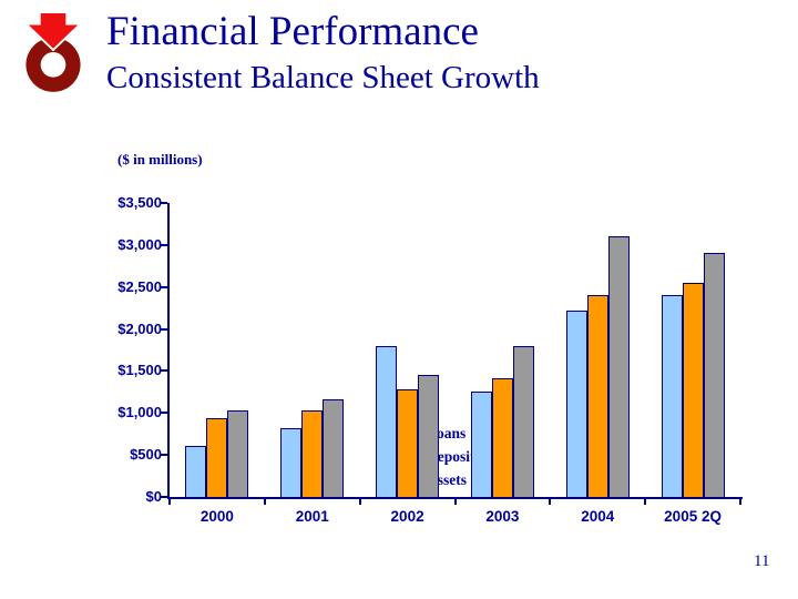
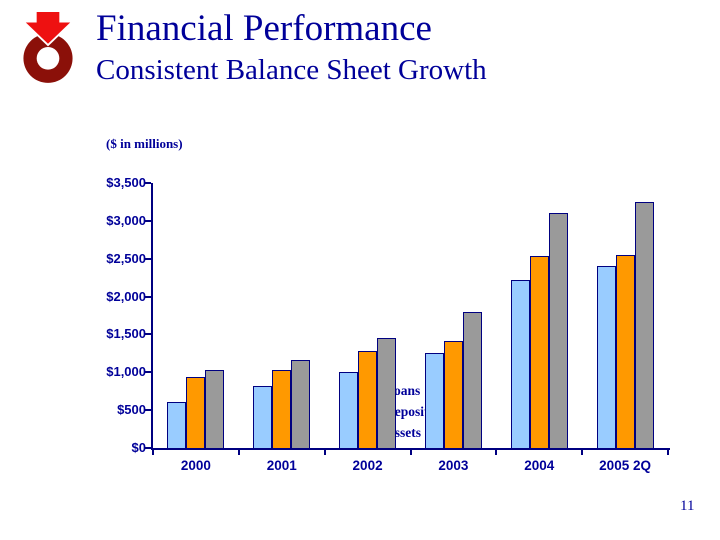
Loans/2002: $1800 -> $1000
Deposits/2004: $2400 -> $2500
Assets/2005 2Q: $2900 -> $3200
